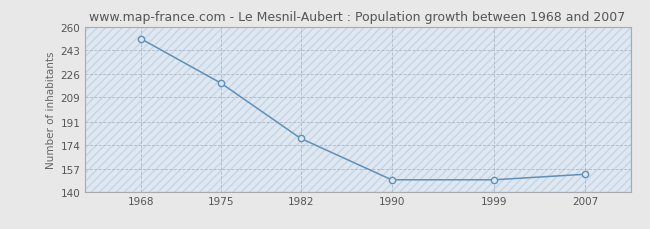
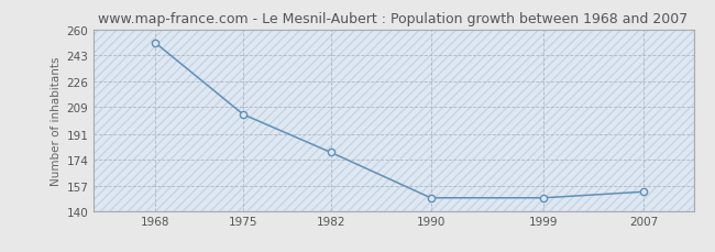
1975: 219 -> 204
